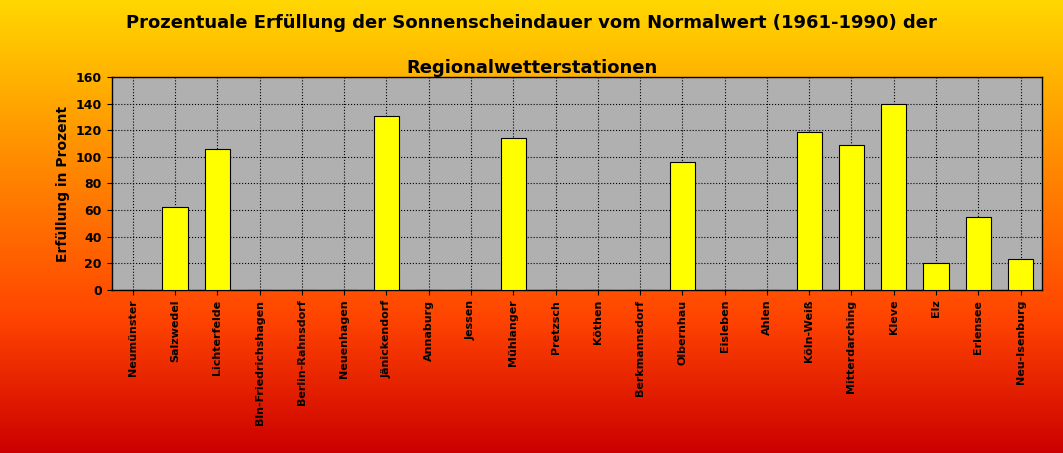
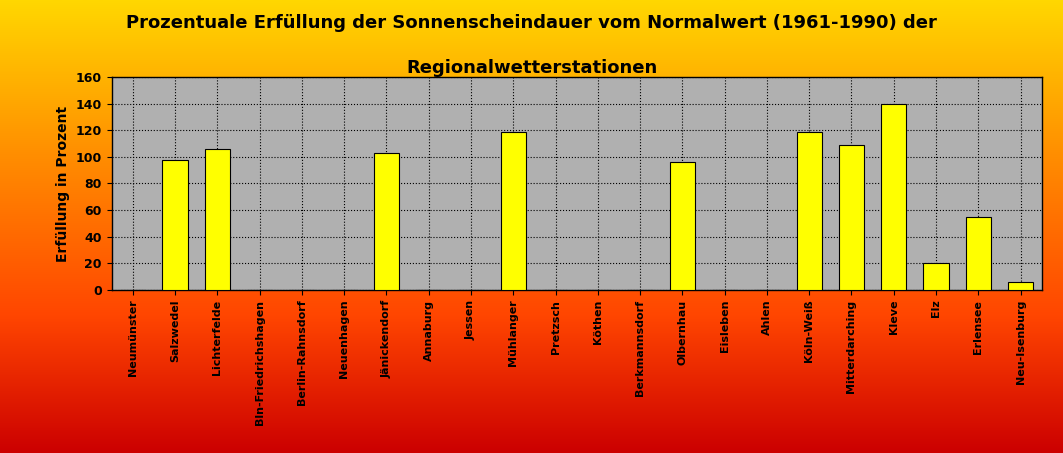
Salzwedel: 62 -> 98
Jänickendorf: 131 -> 103
Mühlanger: 114 -> 119
Neu-Isenburg: 23 -> 6
